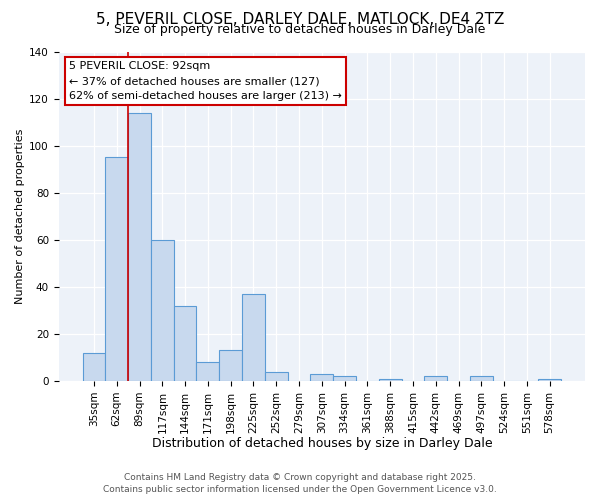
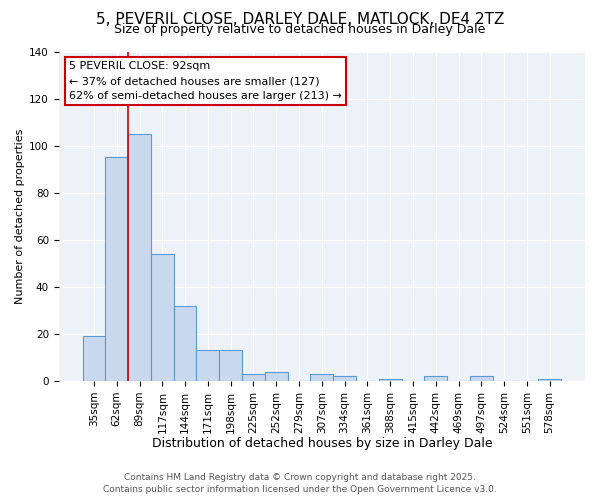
35sqm: 12 -> 19
89sqm: 114 -> 105
117sqm: 60 -> 54
171sqm: 8 -> 13
225sqm: 37 -> 3
